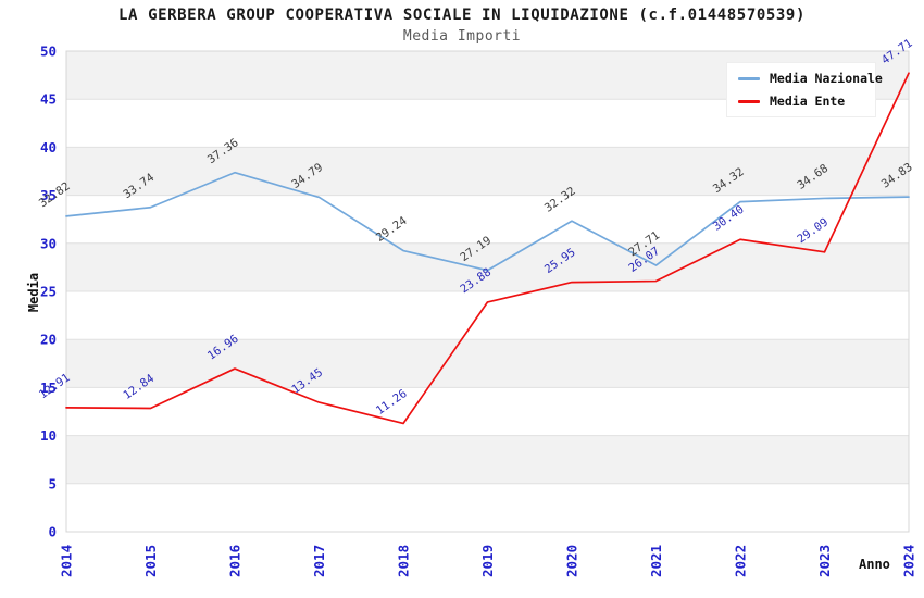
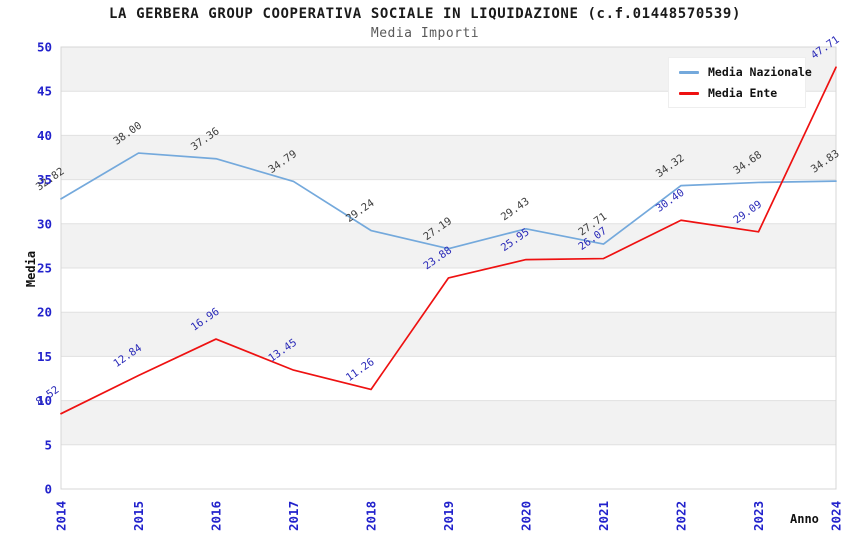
Media Ente/2014: 12.91 -> 8.52
Media Nazionale/2015: 33.74 -> 38.00
Media Nazionale/2020: 32.32 -> 29.43
